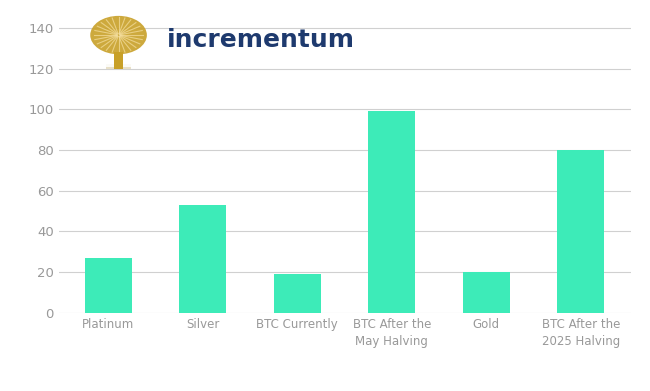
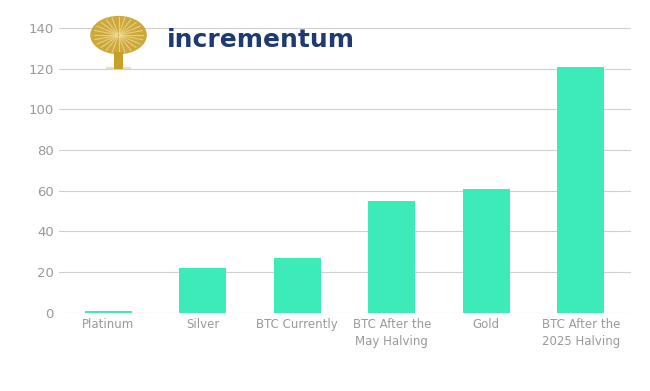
Platinum: 27 -> 1
Silver: 53 -> 22
BTC Currently: 19 -> 27
BTC After the May Halving: 99 -> 55
Gold: 20 -> 61
BTC After the 2025 Halving: 80 -> 121
